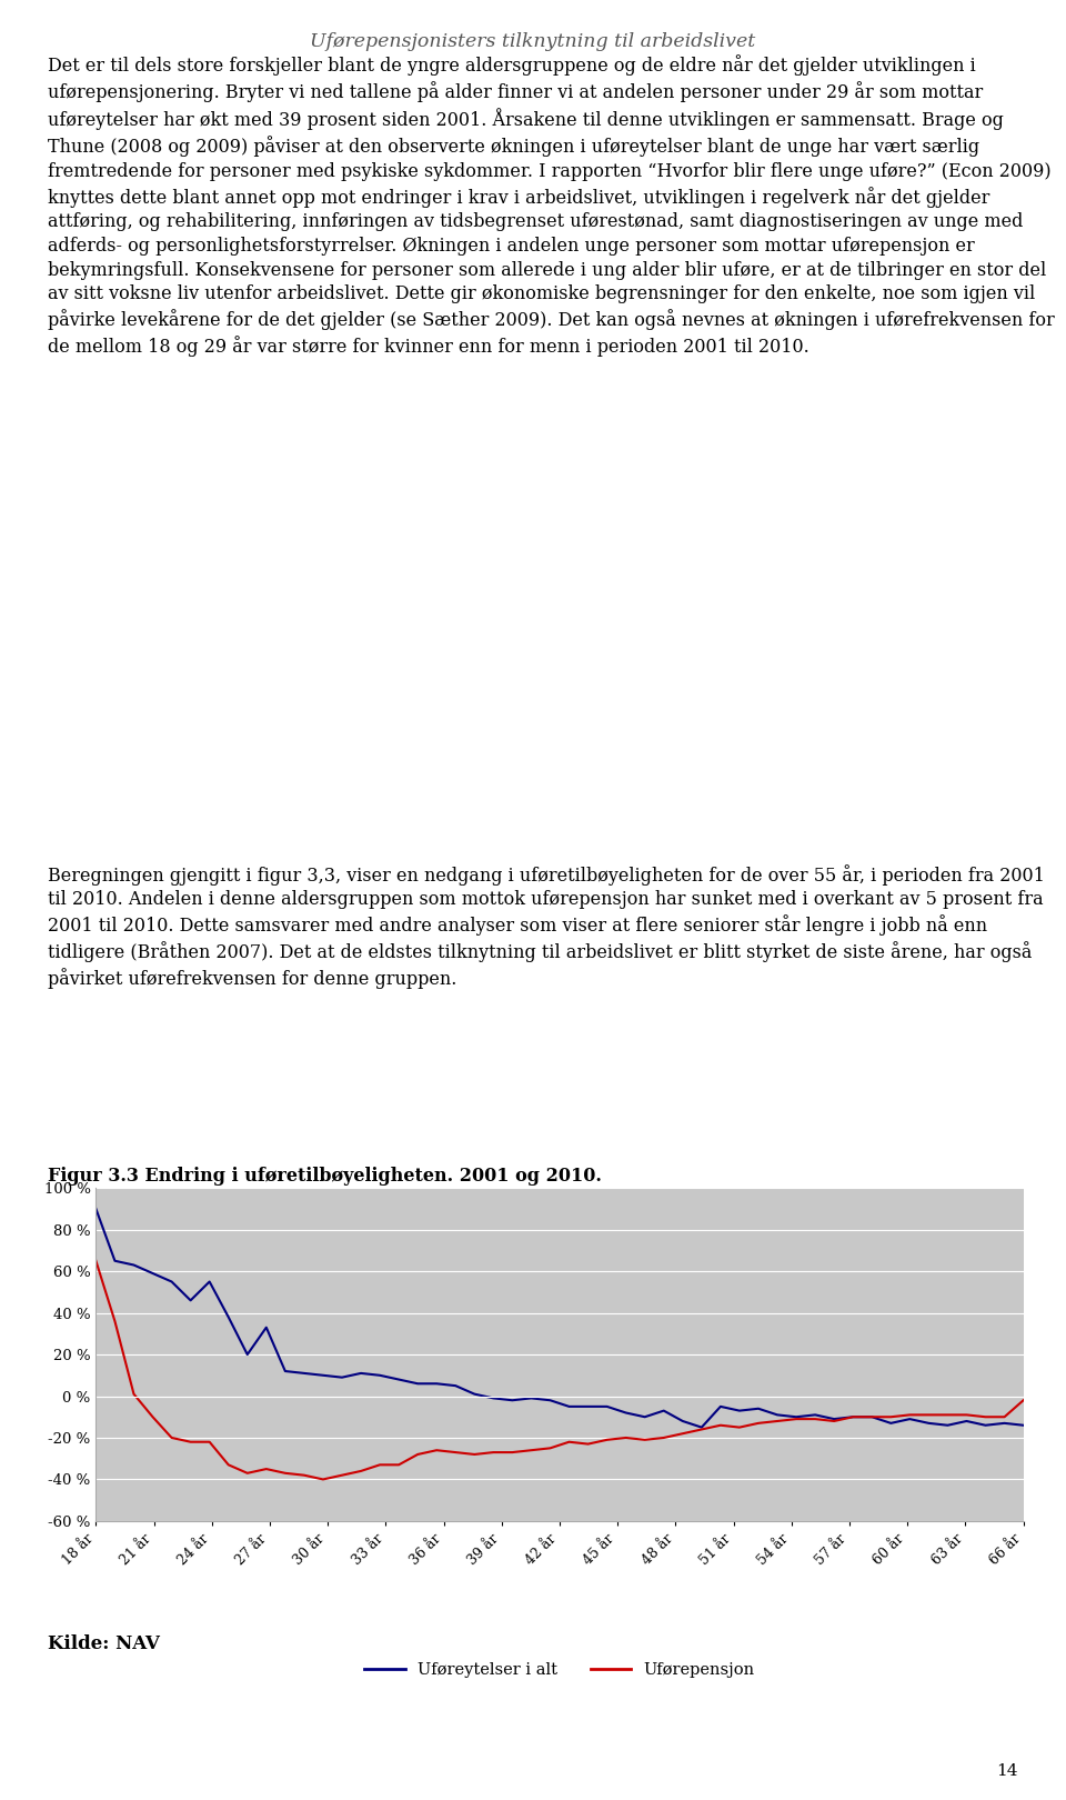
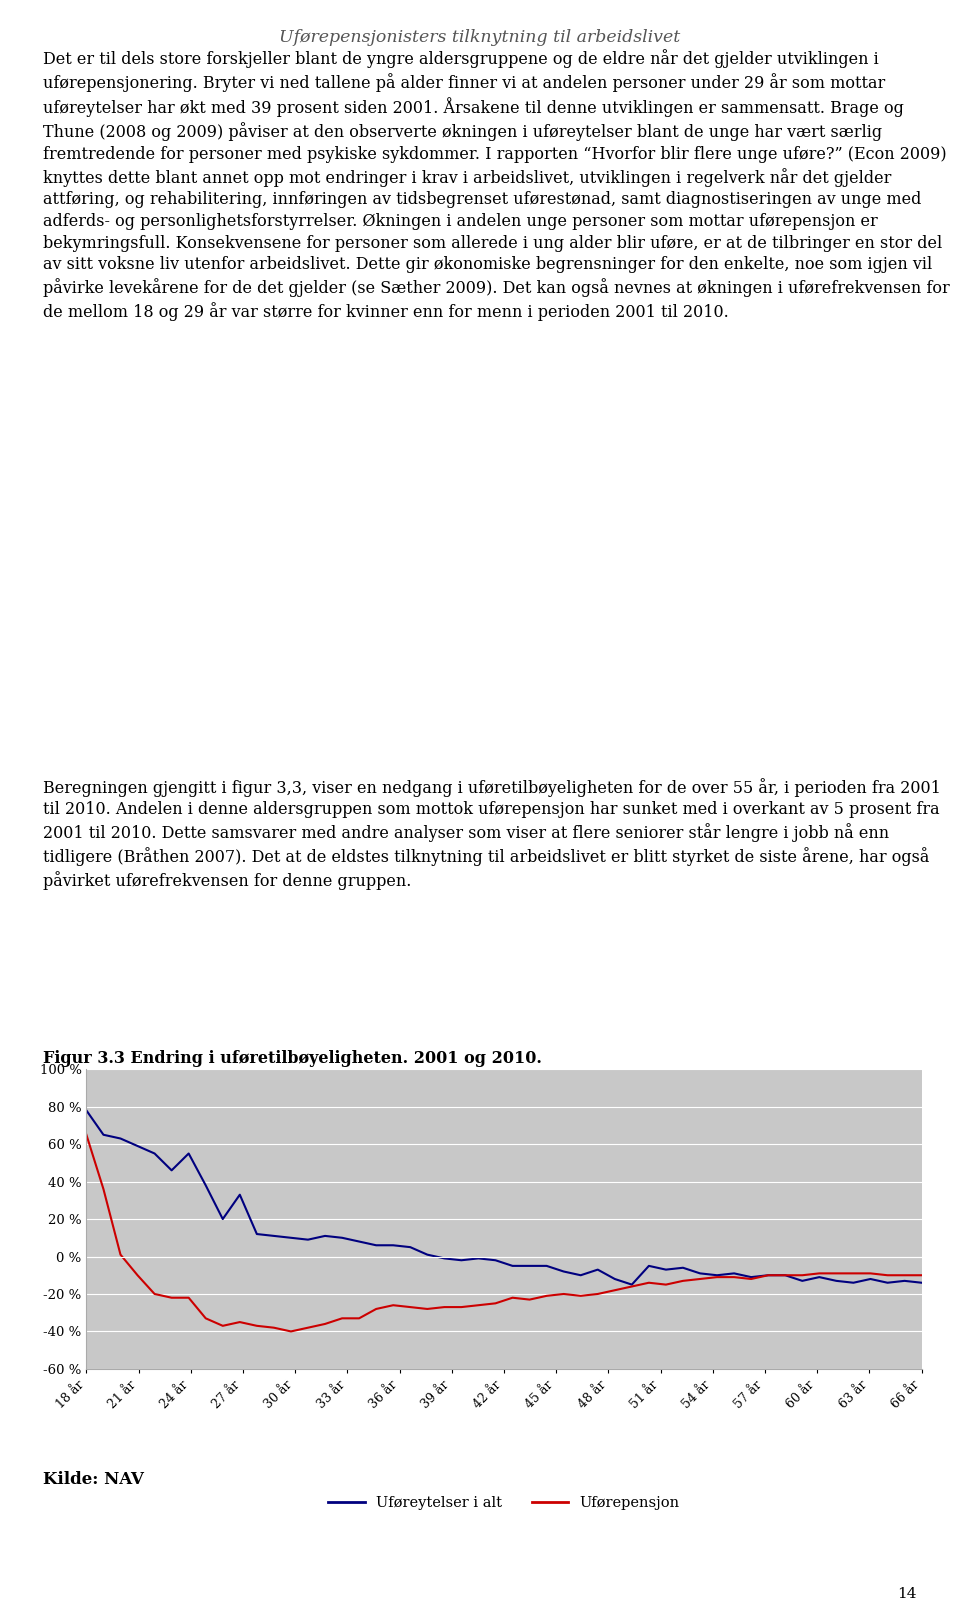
Uføreytelser i alt/18 år: 90 % -> 78 %
Uførepensjon/66 år: -2 % -> -10 %
